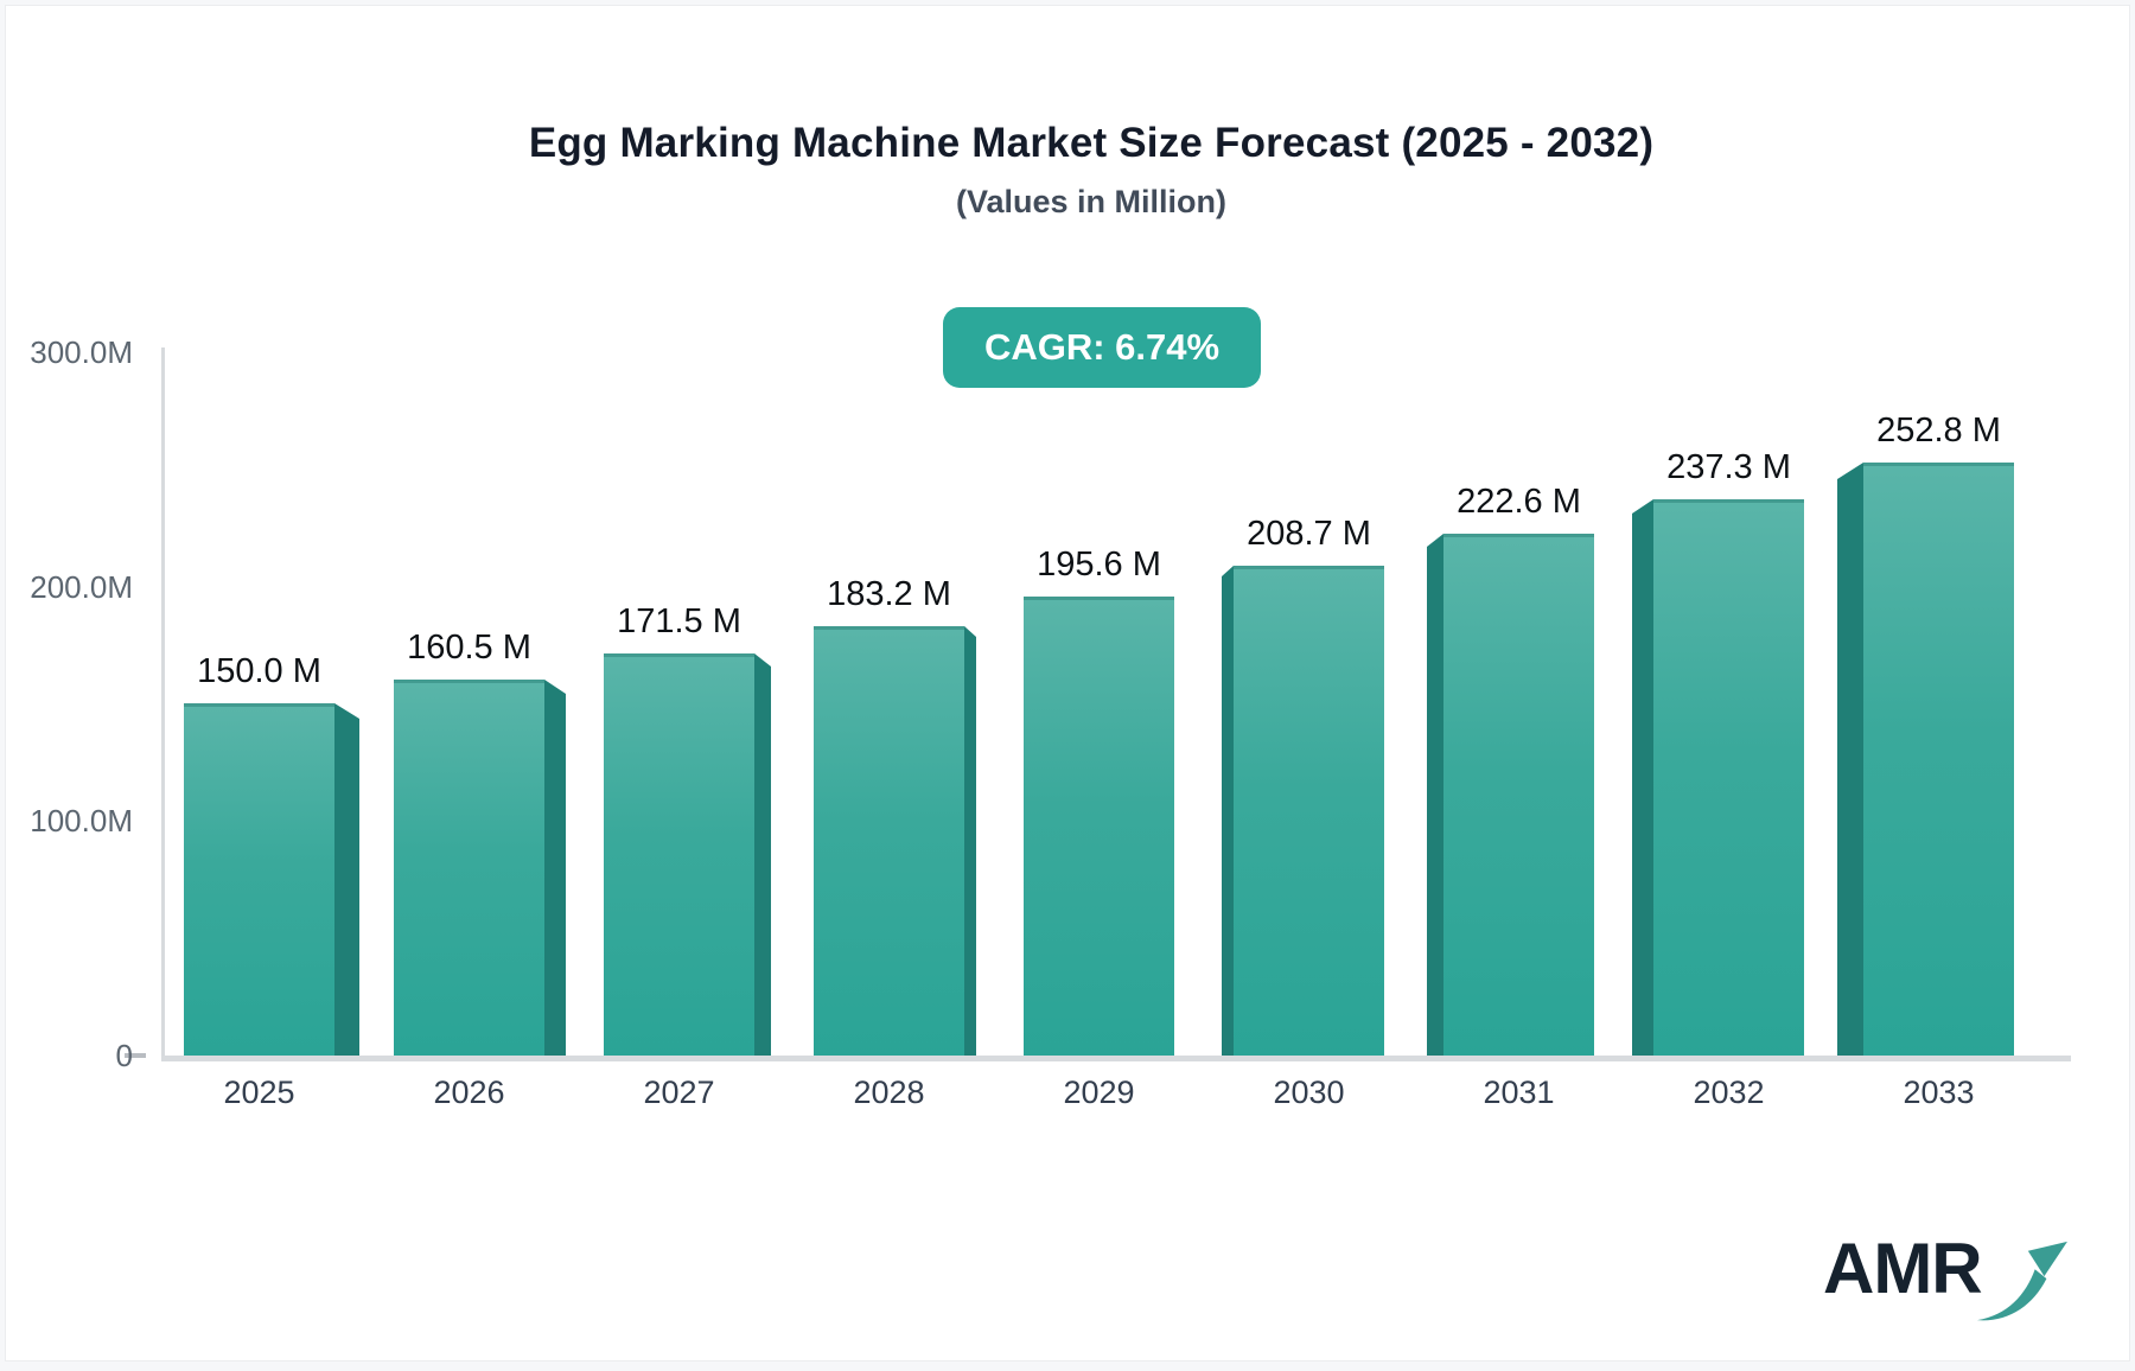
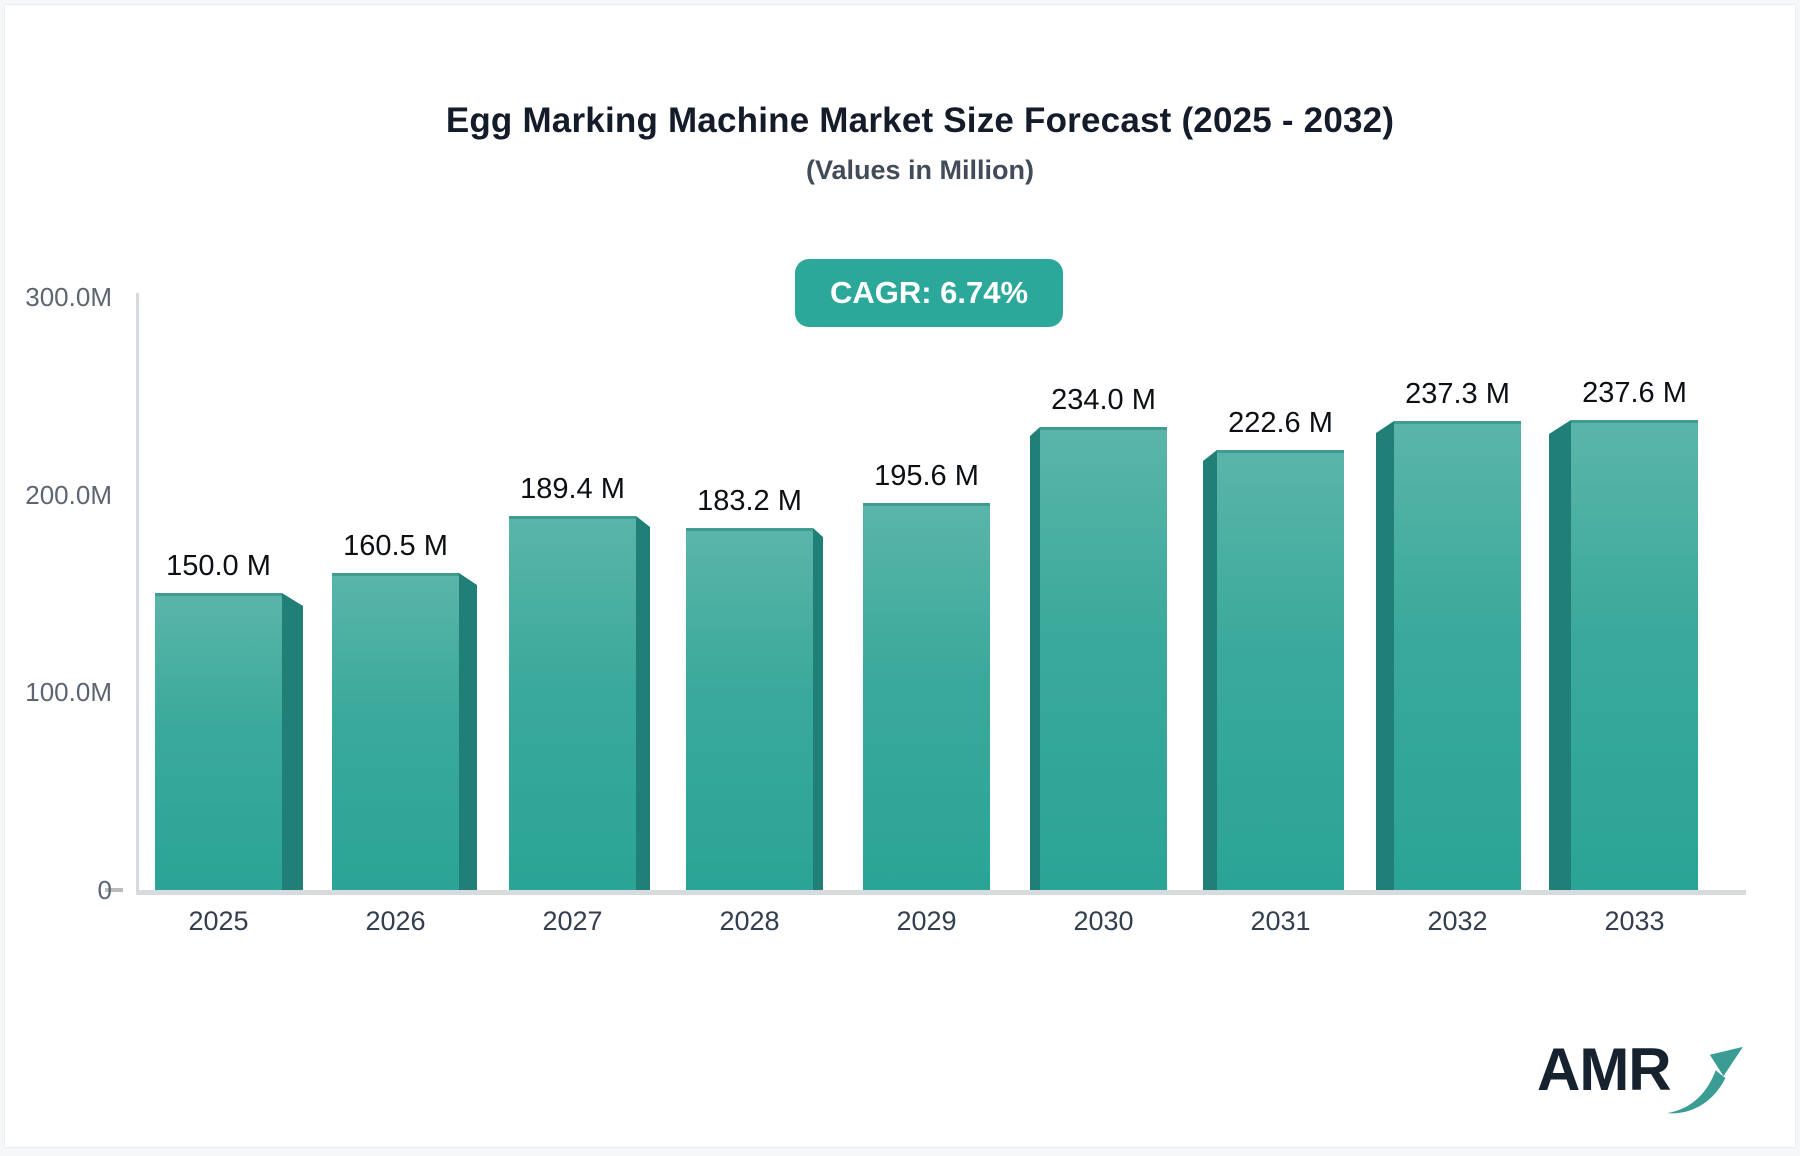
2027: 171.5 -> 189.4
2030: 208.7 -> 234.0
2033: 252.8 -> 237.6
